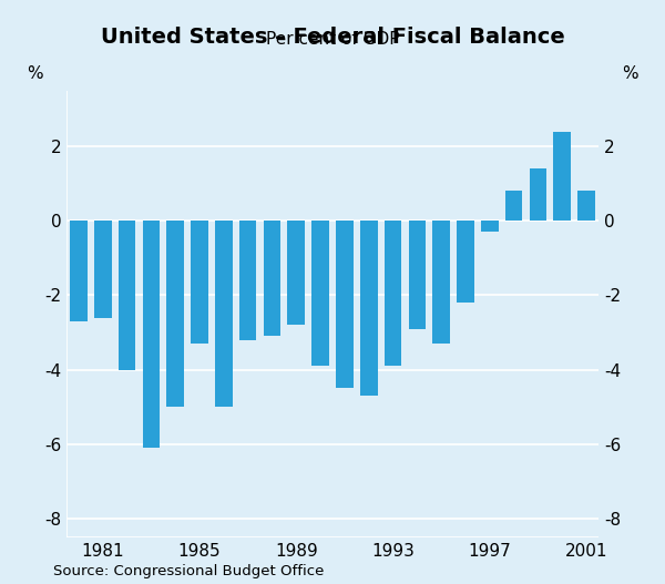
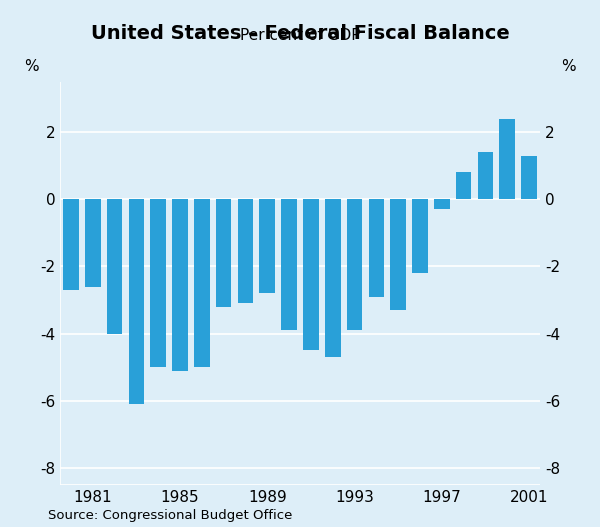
1985: -3.3 -> -5.1
2001: 0.8 -> 1.3
